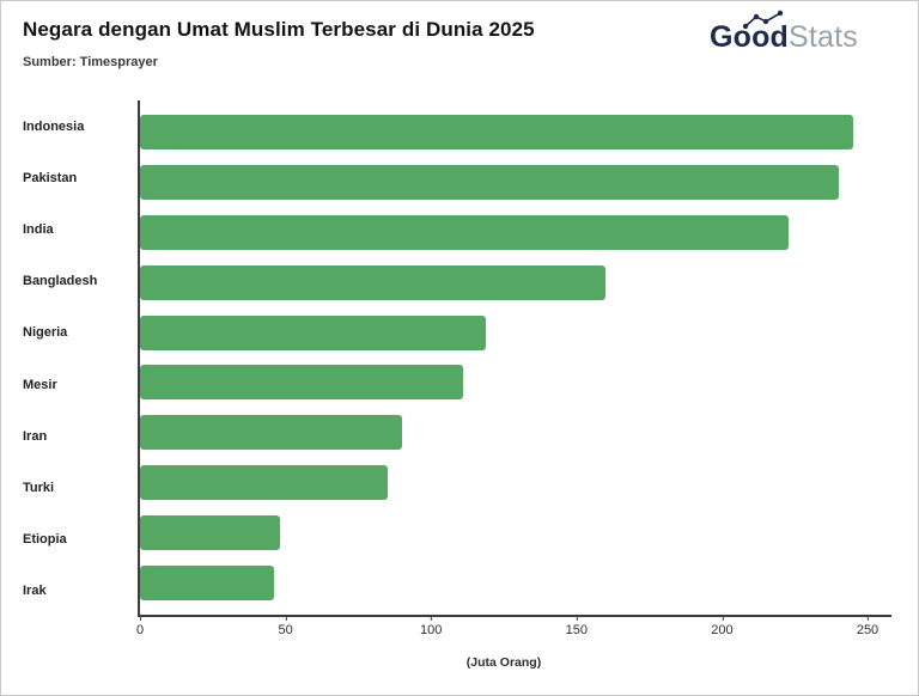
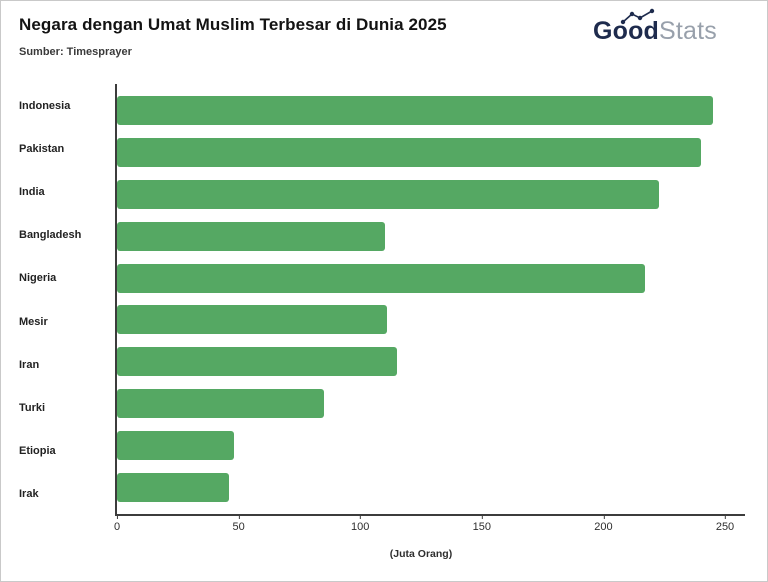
Bangladesh: 160 -> 110
Nigeria: 119 -> 217
Iran: 90 -> 115
